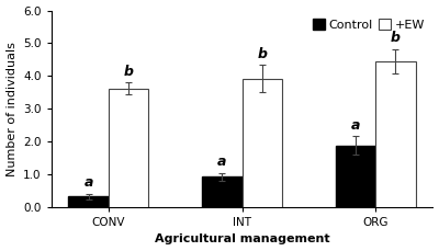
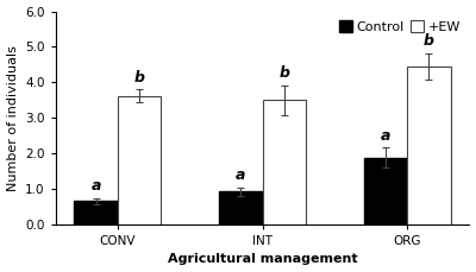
Control/CONV: 0.32 -> 0.65
+EW/INT: 3.92 -> 3.50
